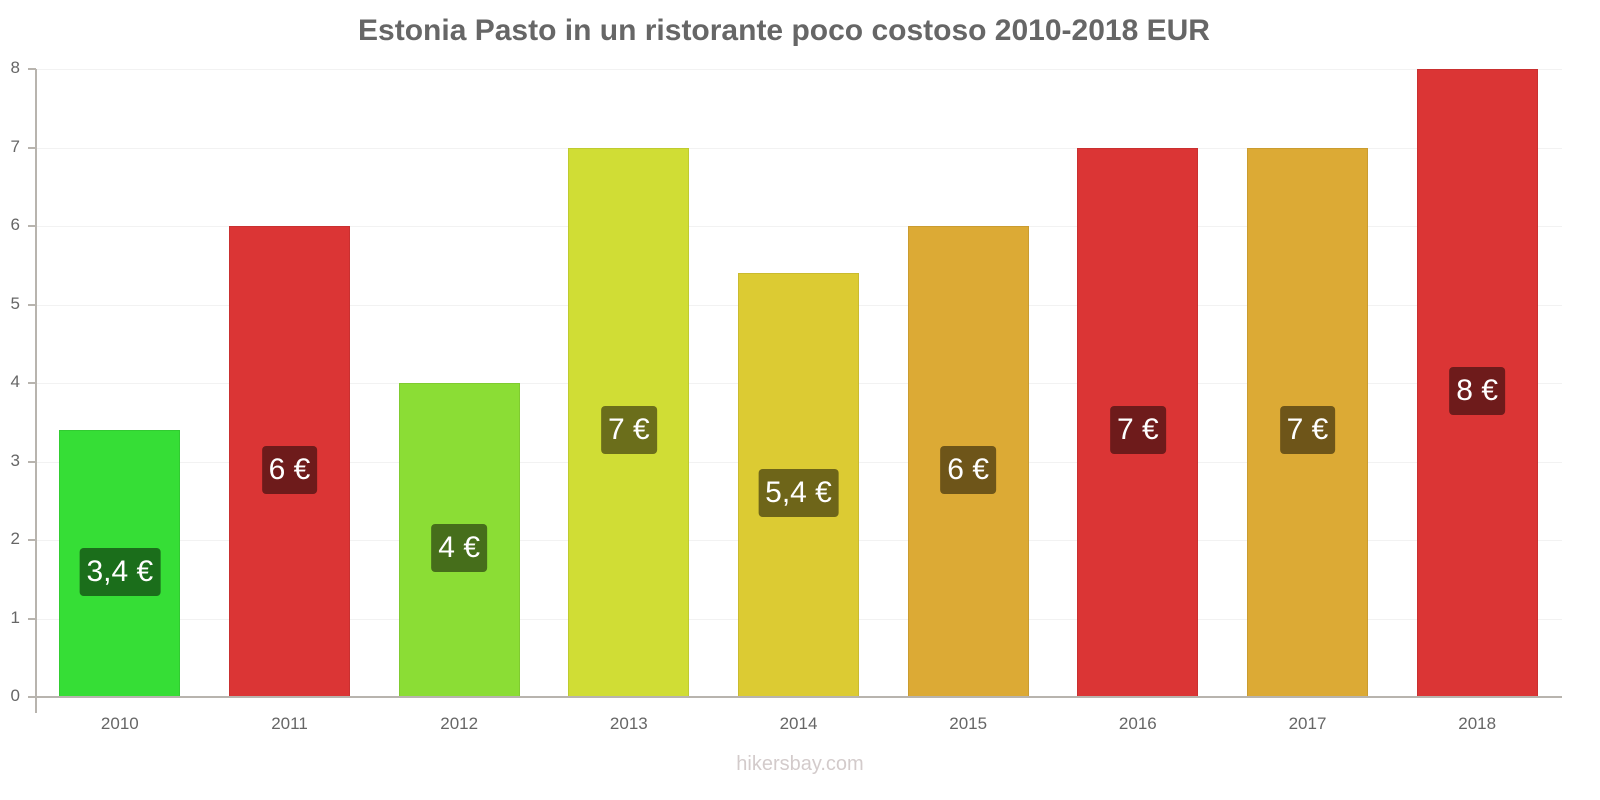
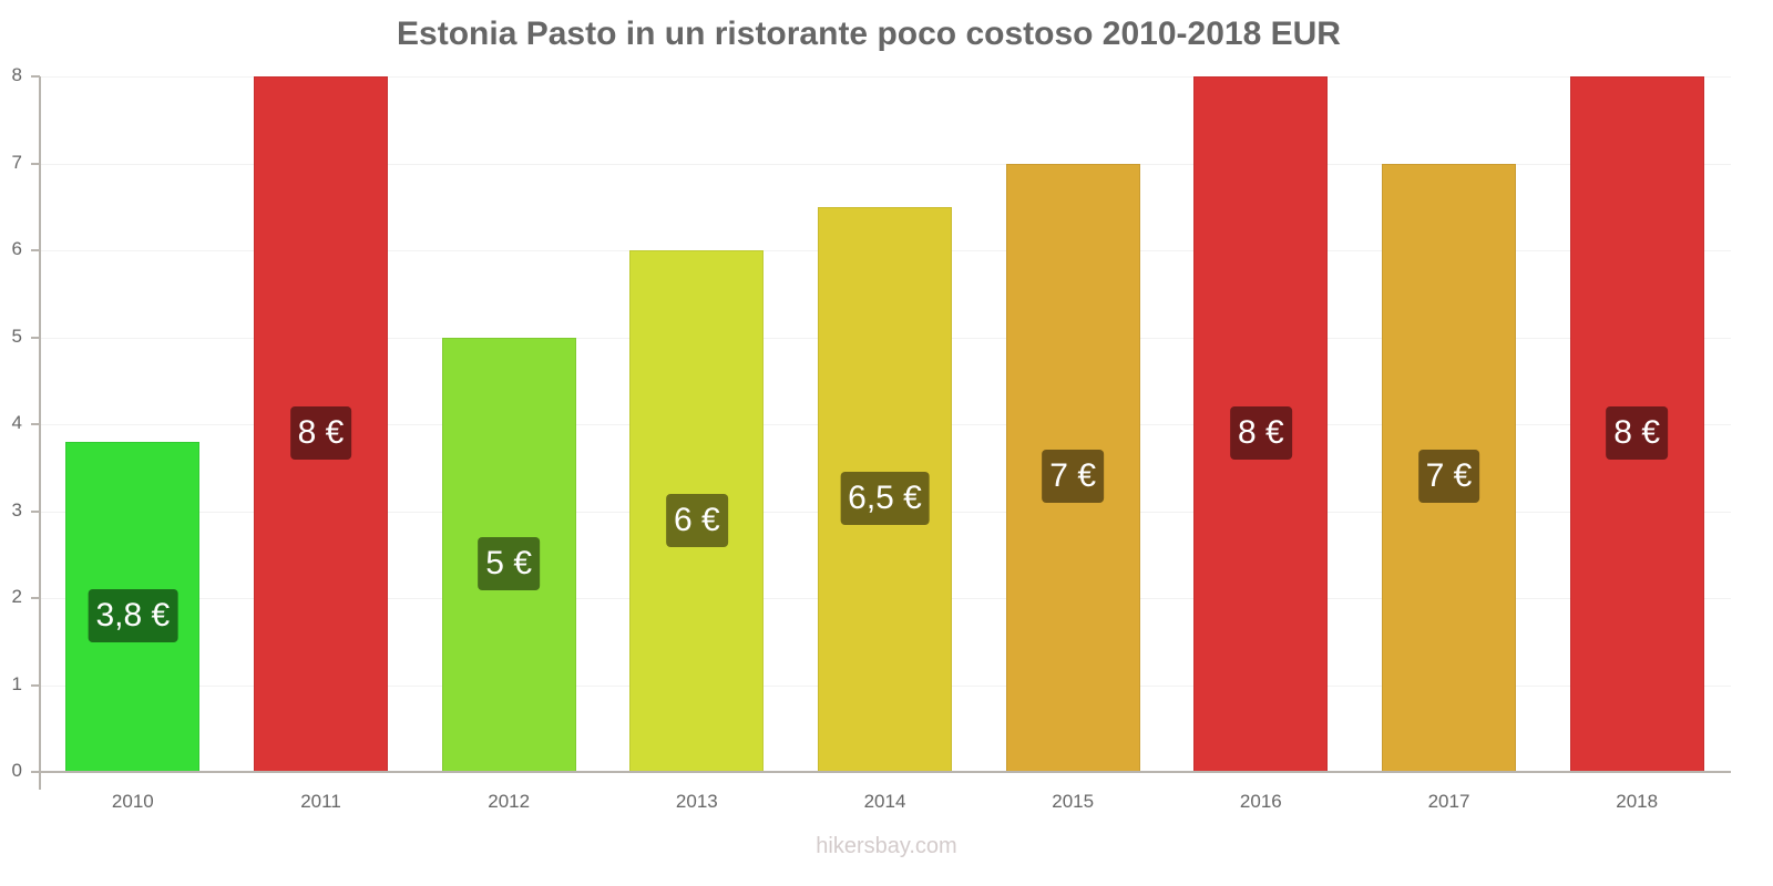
2010: 3,4 -> 3,8
2011: 6 -> 8
2012: 4 -> 5
2013: 7 -> 6
2014: 5,4 -> 6,5
2015: 6 -> 7
2016: 7 -> 8
